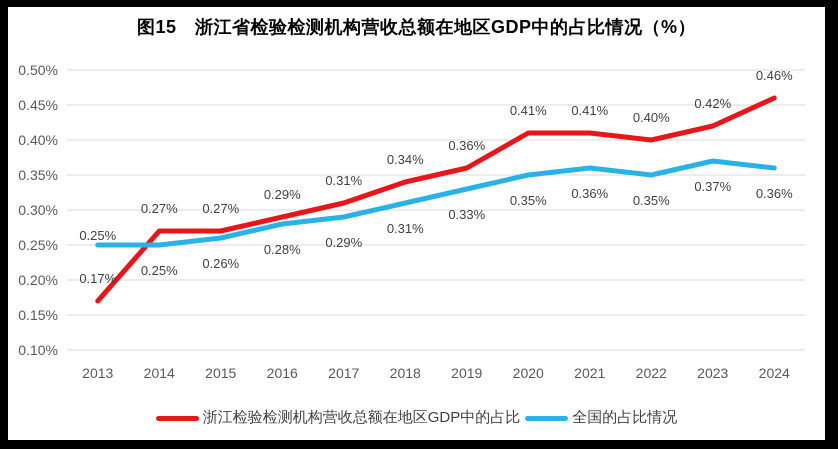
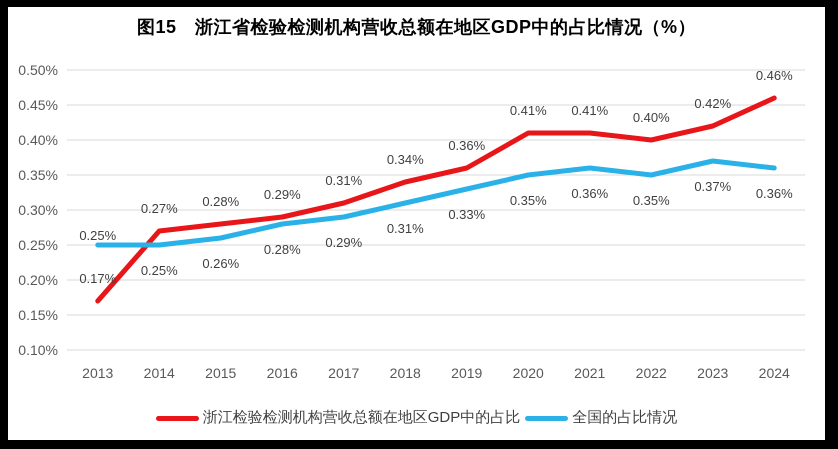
浙江检验检测机构营收总额在地区GDP中的占比/2015: 0.27% -> 0.28%
